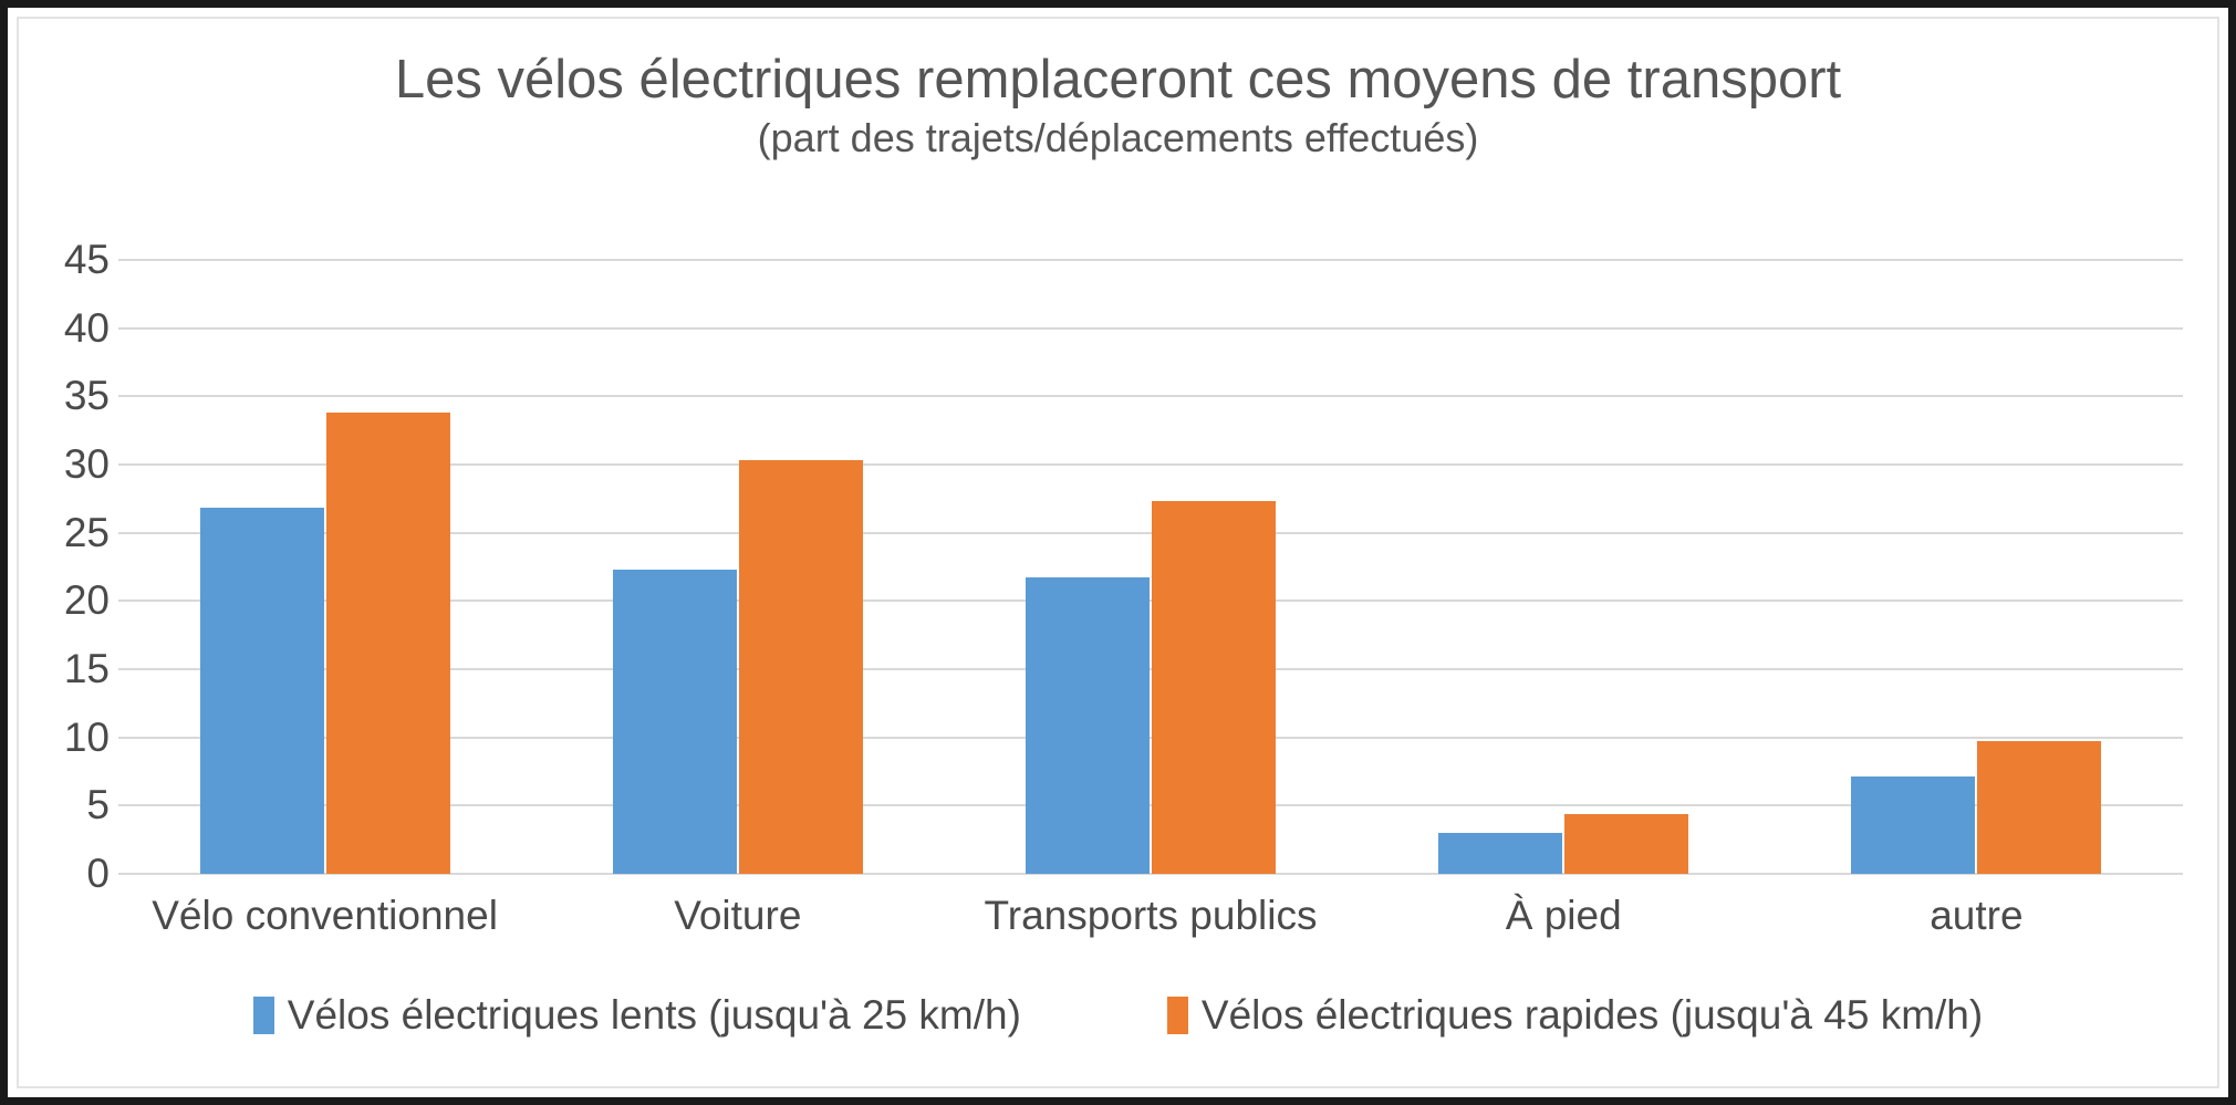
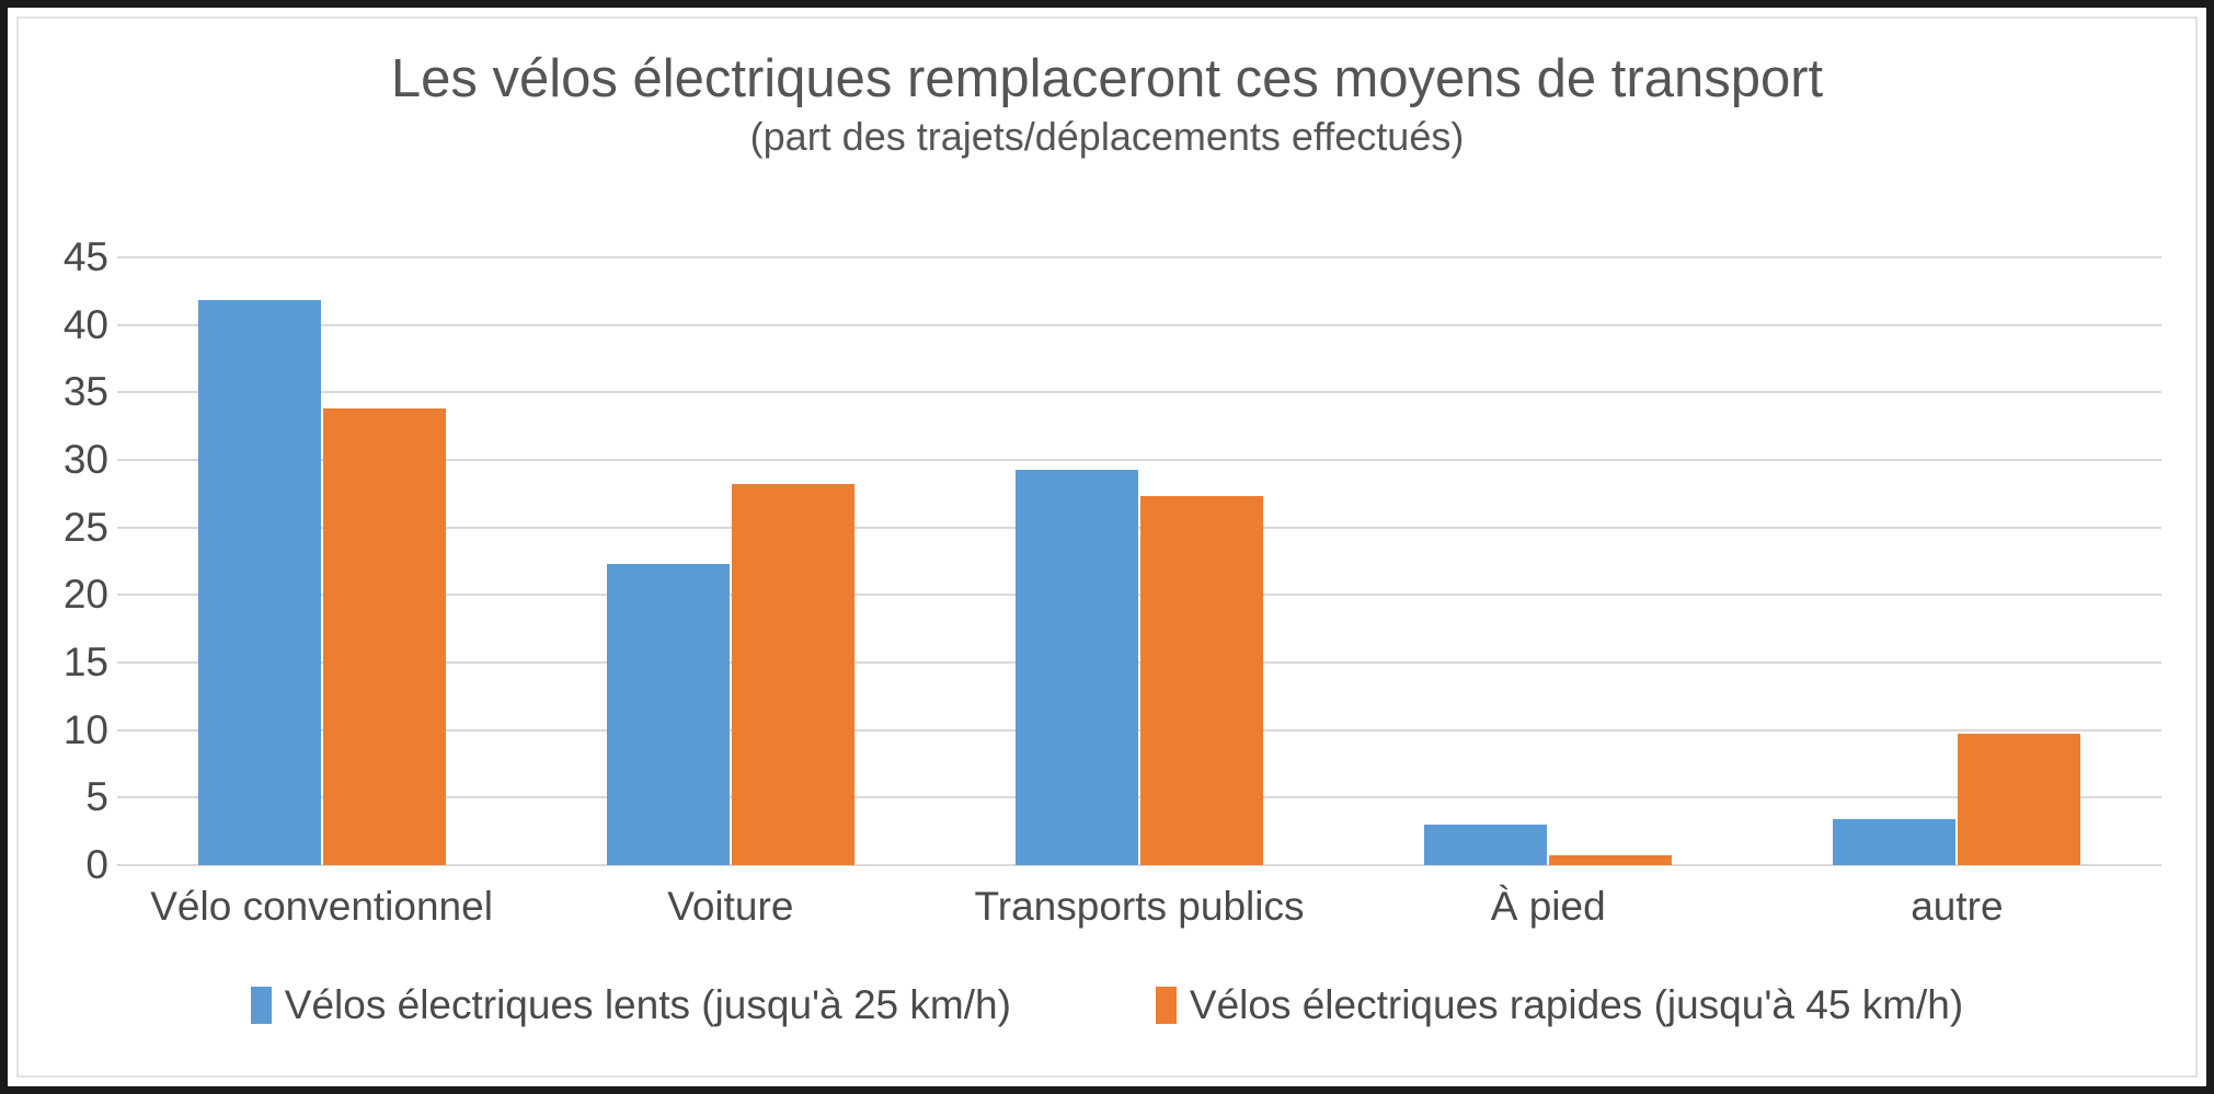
Vélos électriques lents (jusqu'à 25 km/h)/Vélo conventionnel: 26.8 -> 41.8
Vélos électriques rapides (jusqu'à 45 km/h)/Voiture: 30.3 -> 28.2
Vélos électriques lents (jusqu'à 25 km/h)/Transports publics: 21.7 -> 29.3
Vélos électriques rapides (jusqu'à 45 km/h)/À pied: 4.4 -> 0.7
Vélos électriques lents (jusqu'à 25 km/h)/autre: 7.1 -> 3.4
